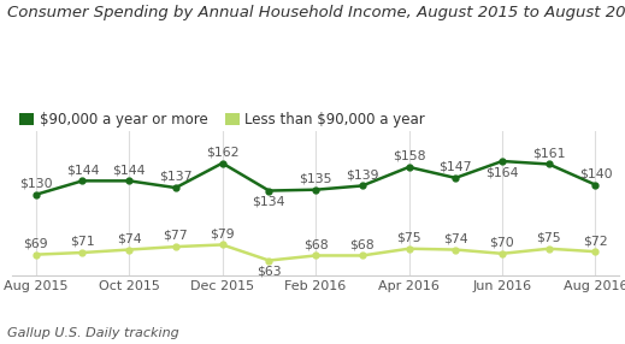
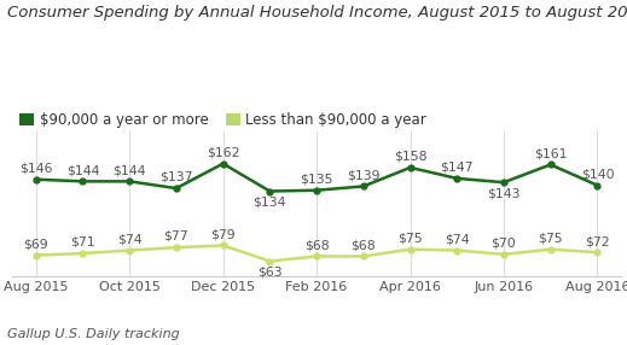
$90,000 a year or more/Aug 2015: $130 -> $146
$90,000 a year or more/Jun 2016: $164 -> $143
